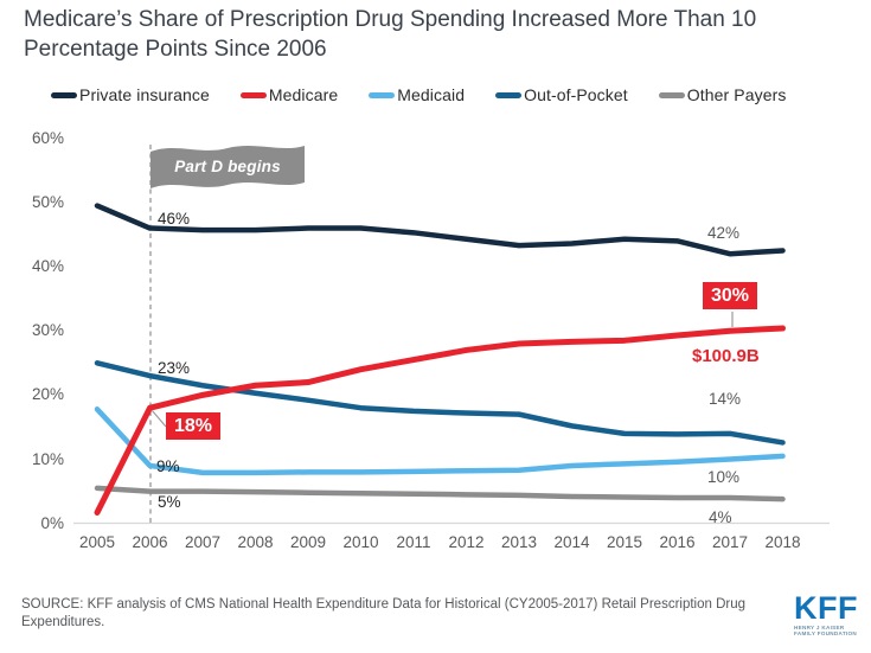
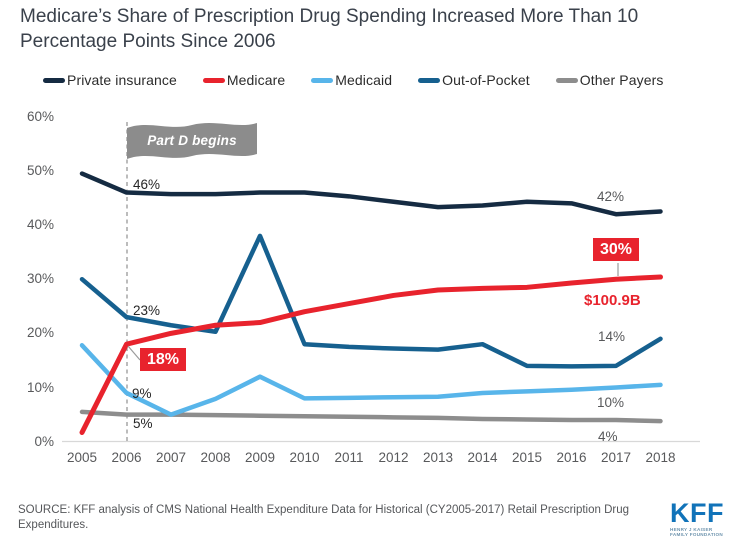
Out-of-Pocket/2005: 25% -> 30%
Medicaid/2007: 8% -> 5%
Medicaid/2009: 8% -> 12%
Out-of-Pocket/2009: 19% -> 38%
Out-of-Pocket/2014: 15% -> 18%
Out-of-Pocket/2018: 13% -> 19%
